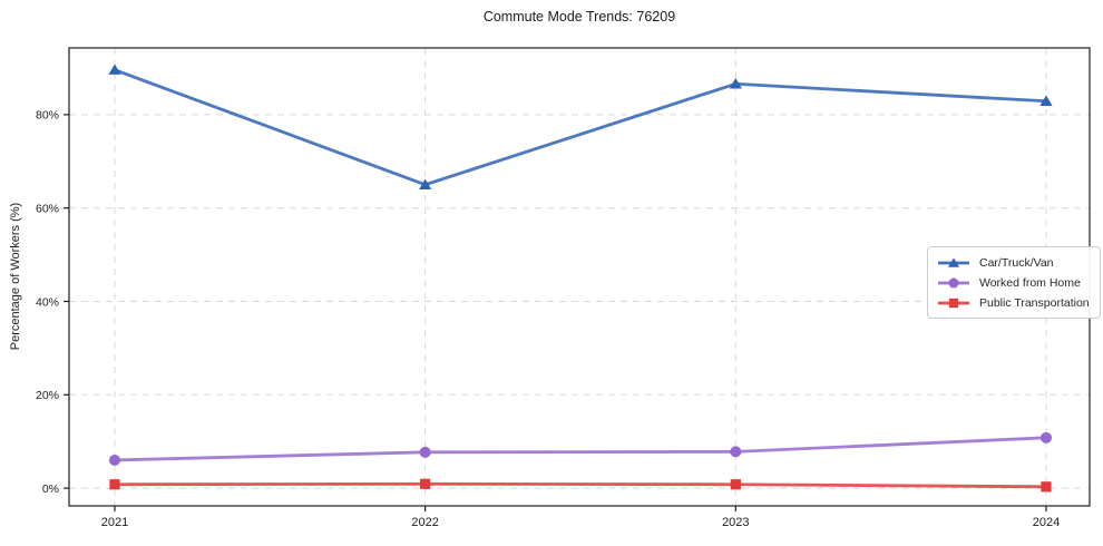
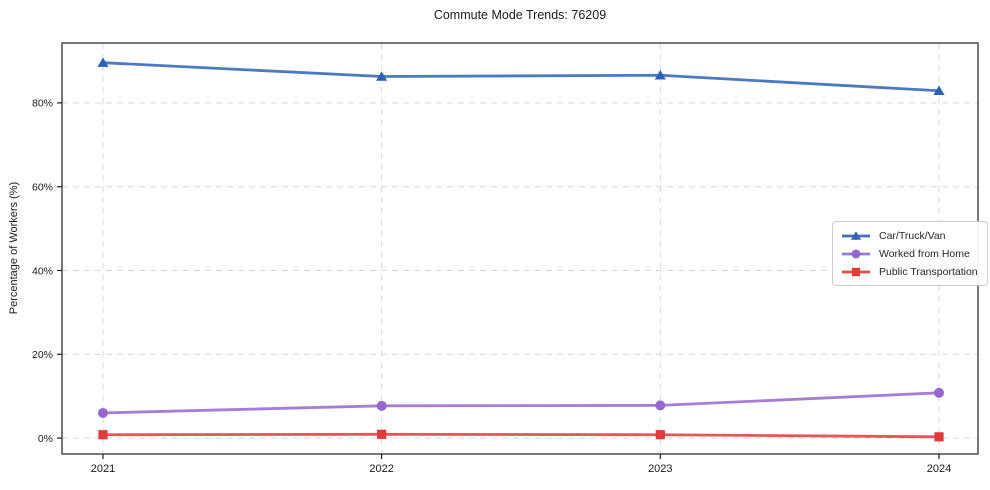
Car/Truck/Van/2022: 65% -> 86%
